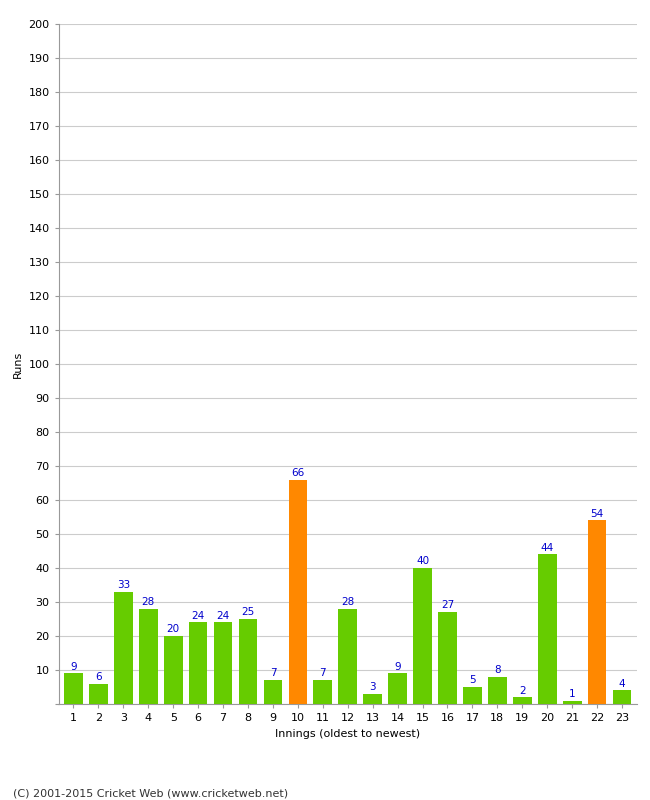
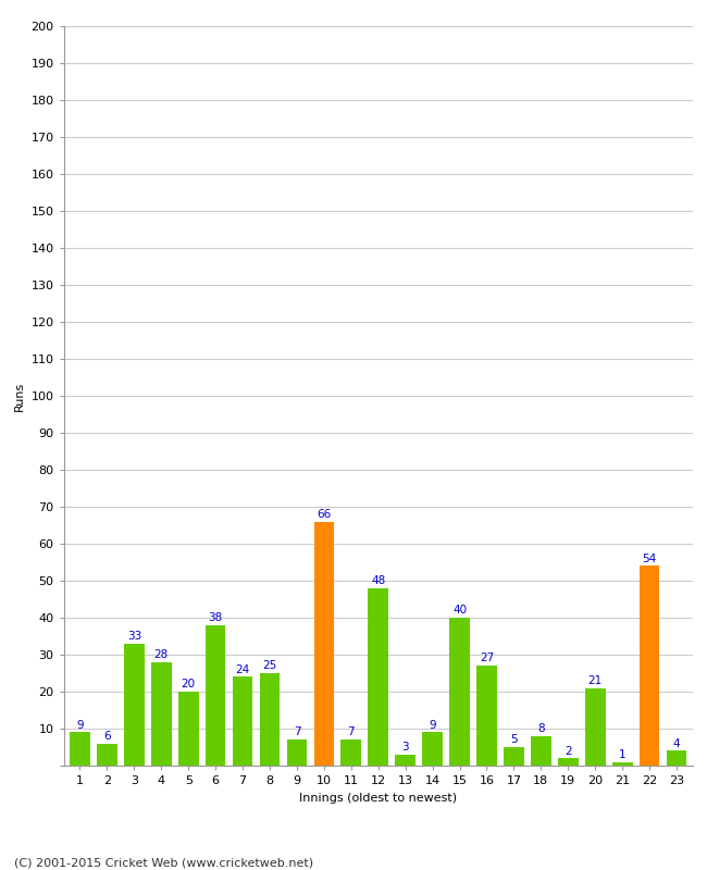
6: 24 -> 38
12: 28 -> 48
20: 44 -> 21
